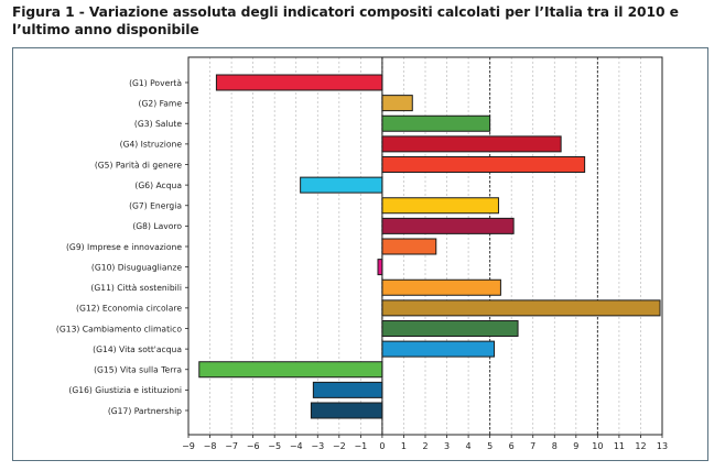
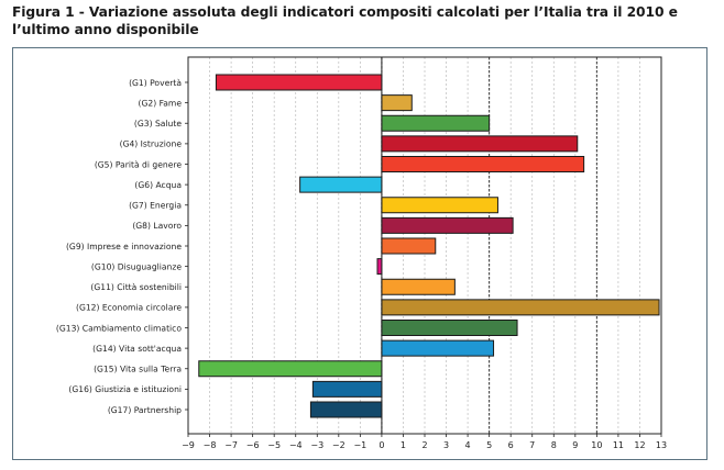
(G4) Istruzione: 8.3 -> 9.1
(G11) Città sostenibili: 5.5 -> 3.4
